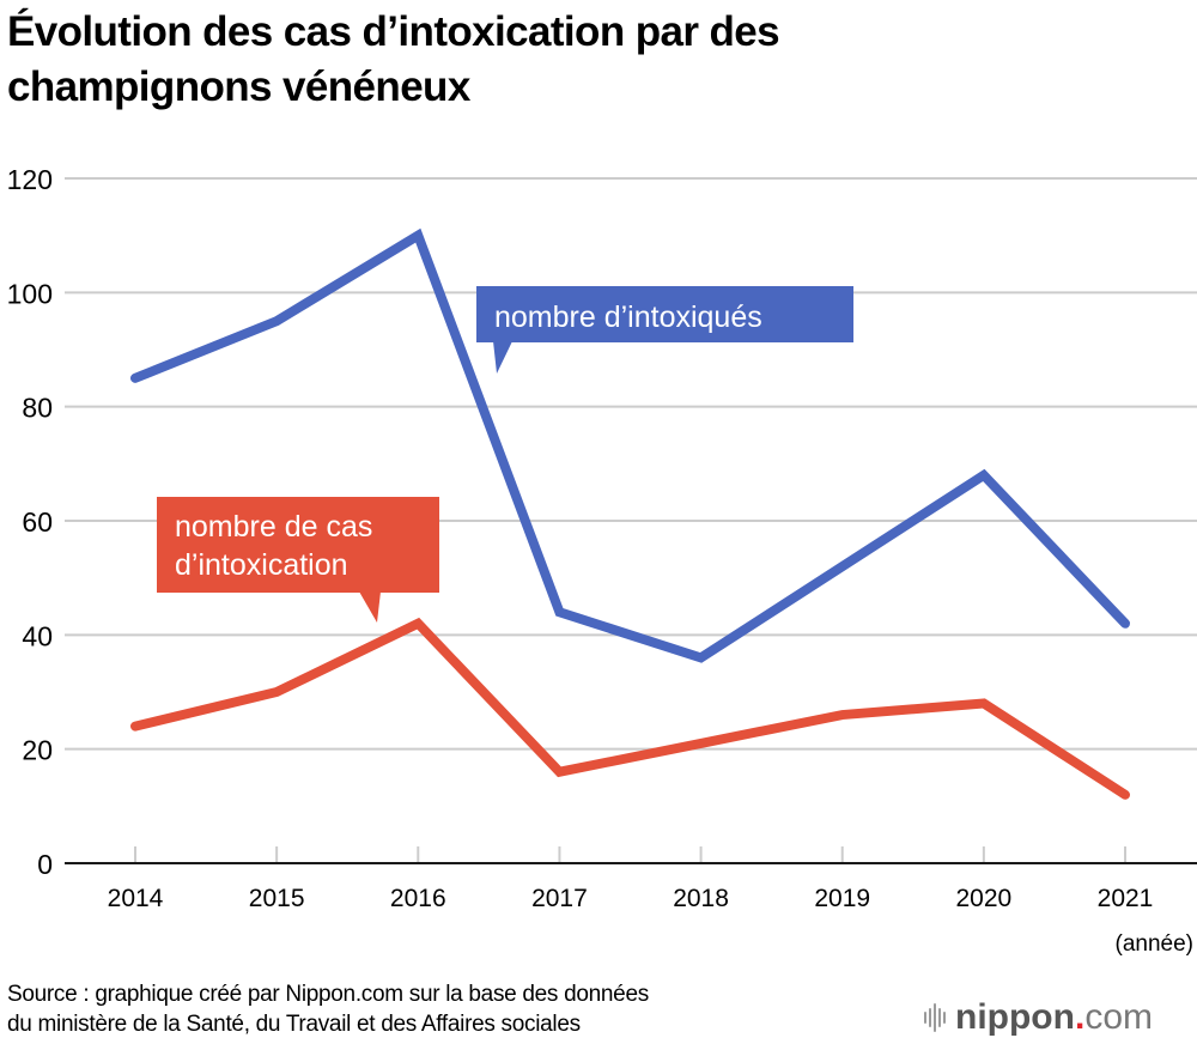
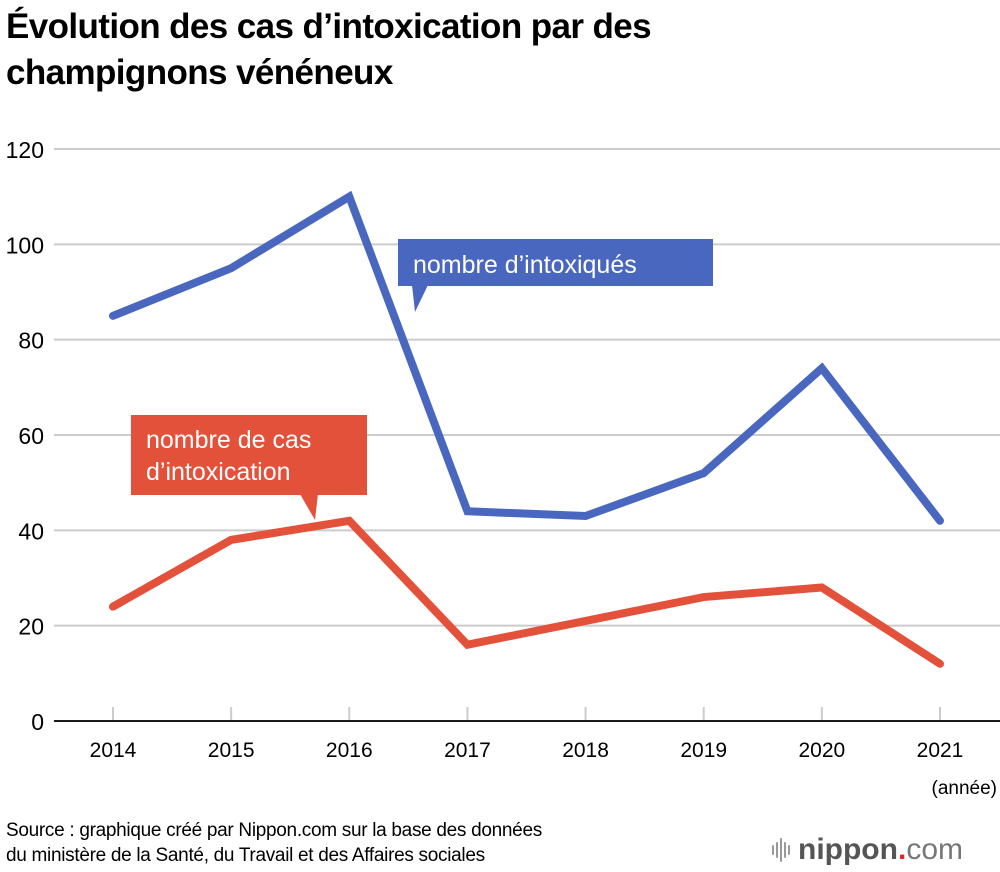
nombre de cas d’intoxication/2015: 30 -> 38
nombre d’intoxiqués/2018: 36 -> 43
nombre d’intoxiqués/2020: 68 -> 74
